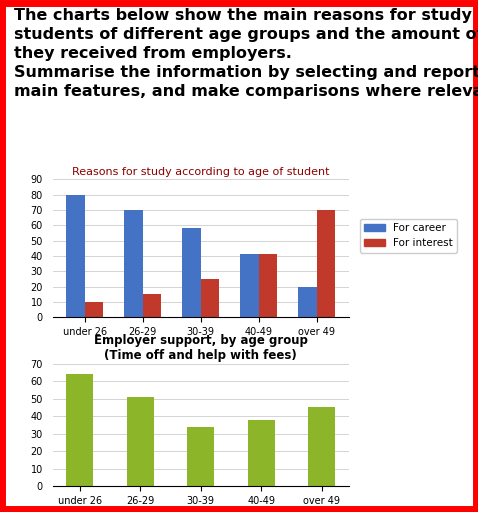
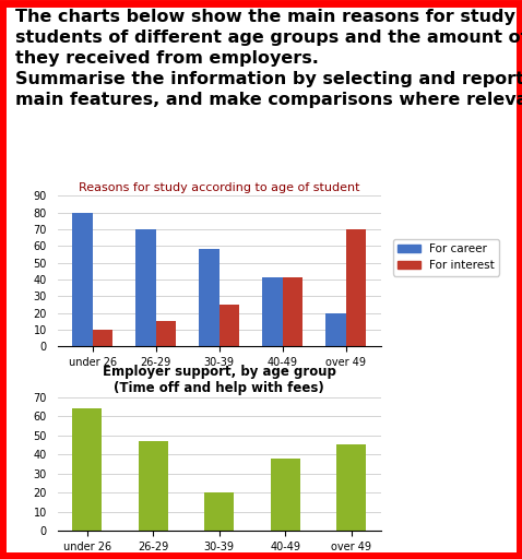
Employer support, by age group (Time off and help with fees)/26-29: 51 -> 47
Employer support, by age group (Time off and help with fees)/30-39: 34 -> 20
